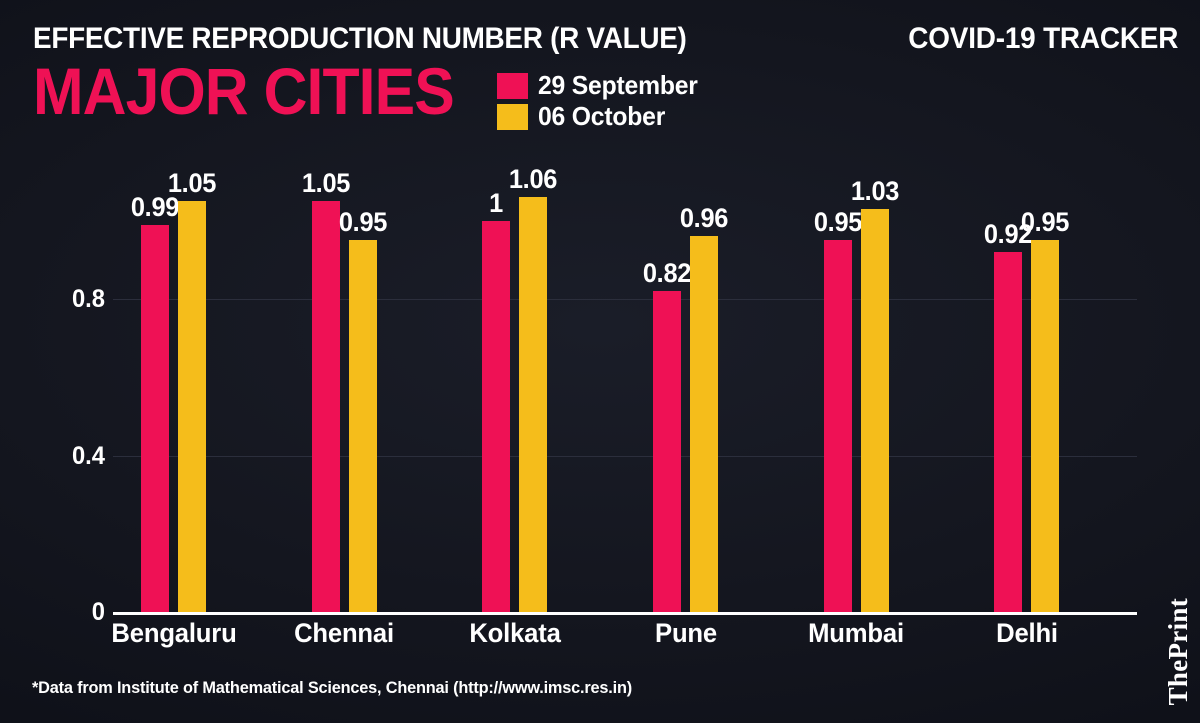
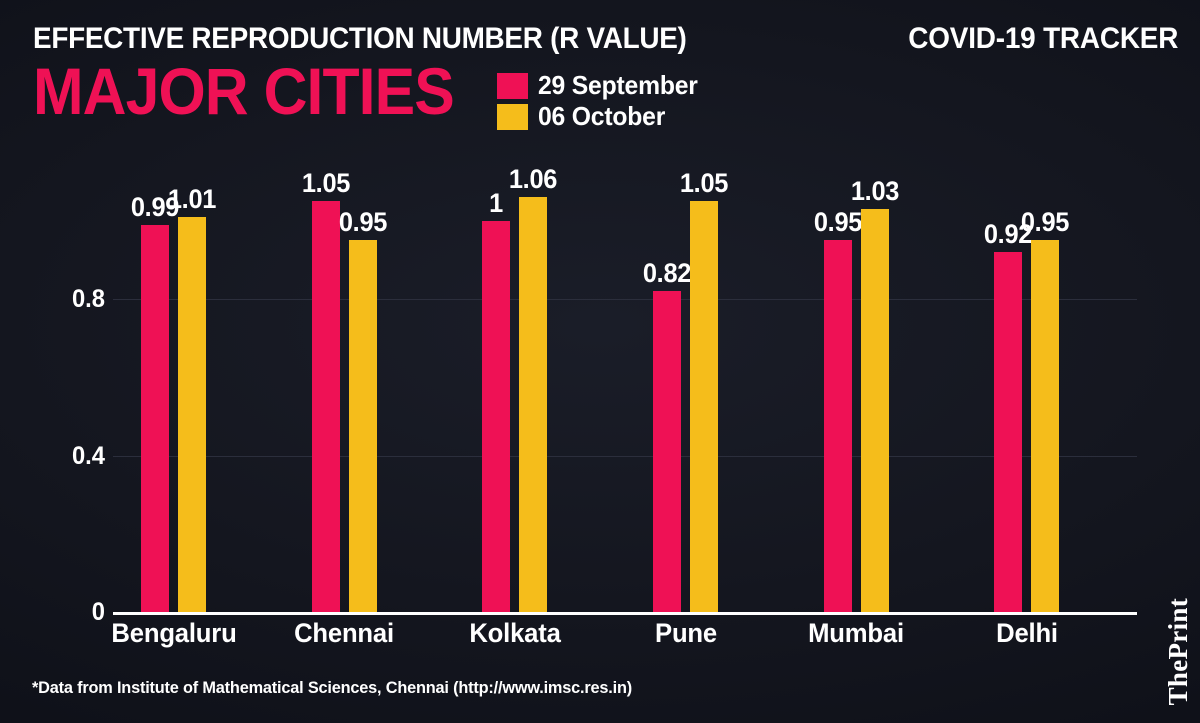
06 October/Bengaluru: 1.05 -> 1.01
06 October/Pune: 0.96 -> 1.05
